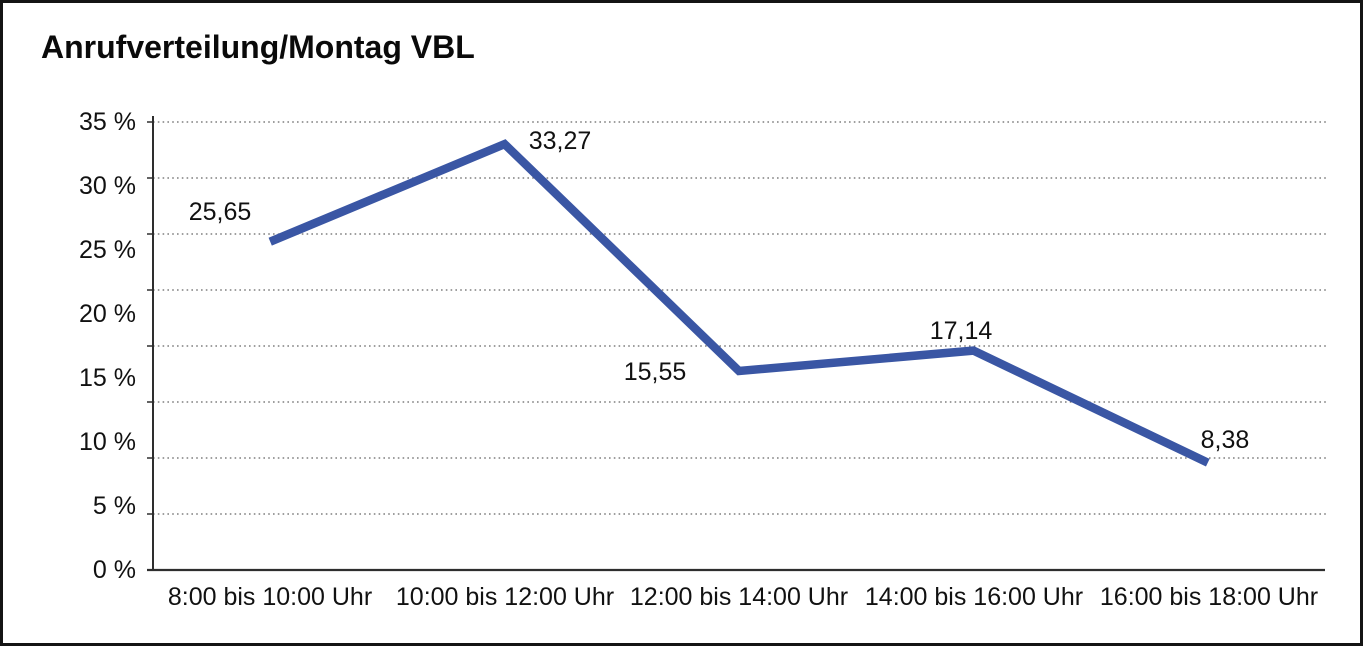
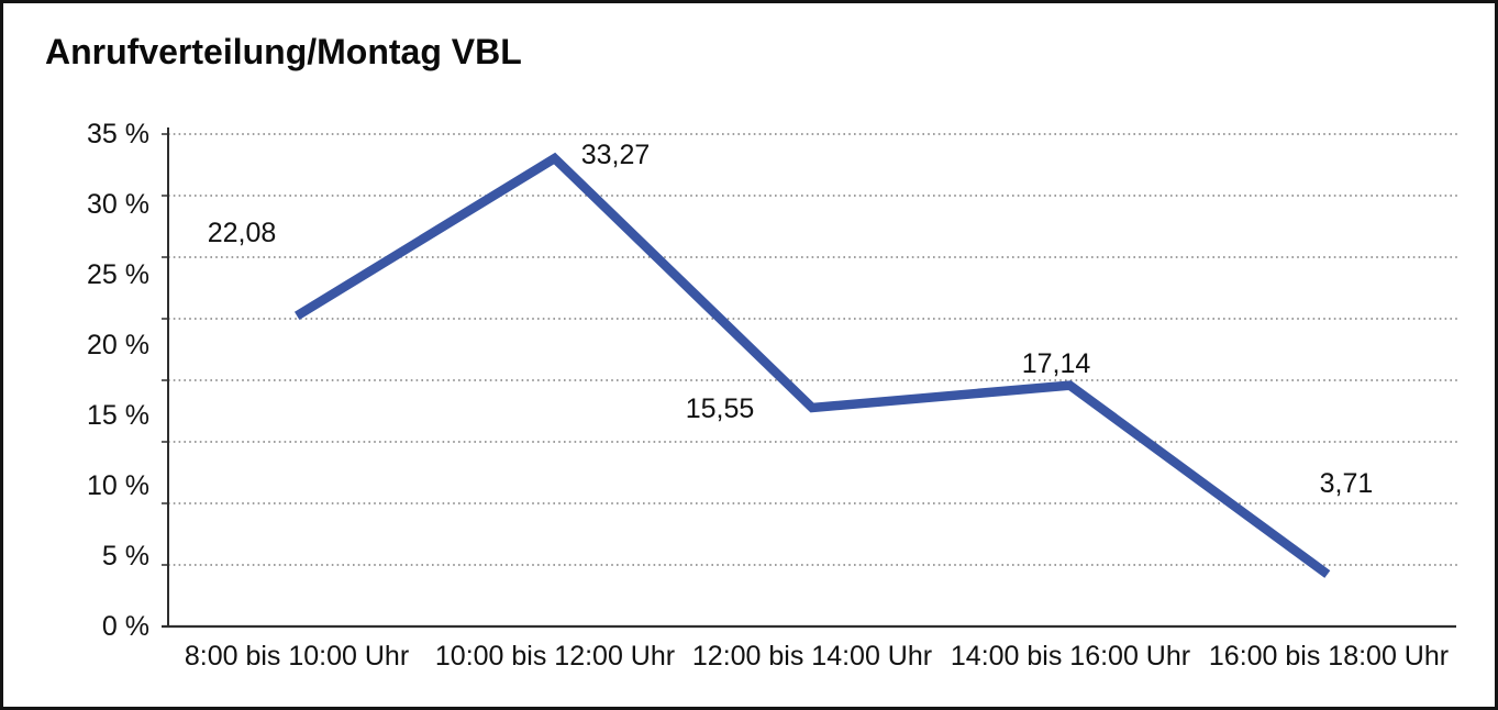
8:00 bis 10:00 Uhr: 25,65 -> 22,08
16:00 bis 18:00 Uhr: 8,38 -> 3,71
